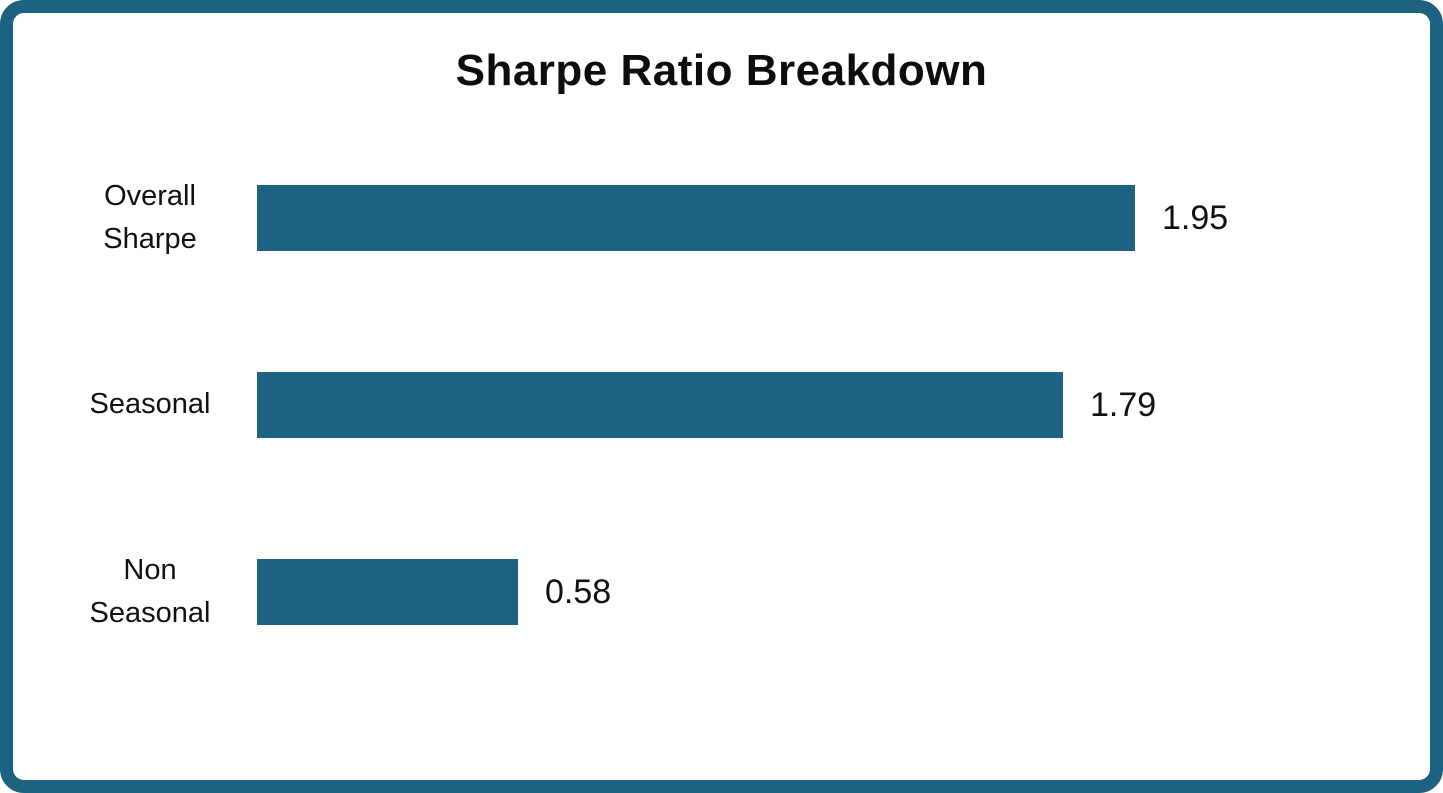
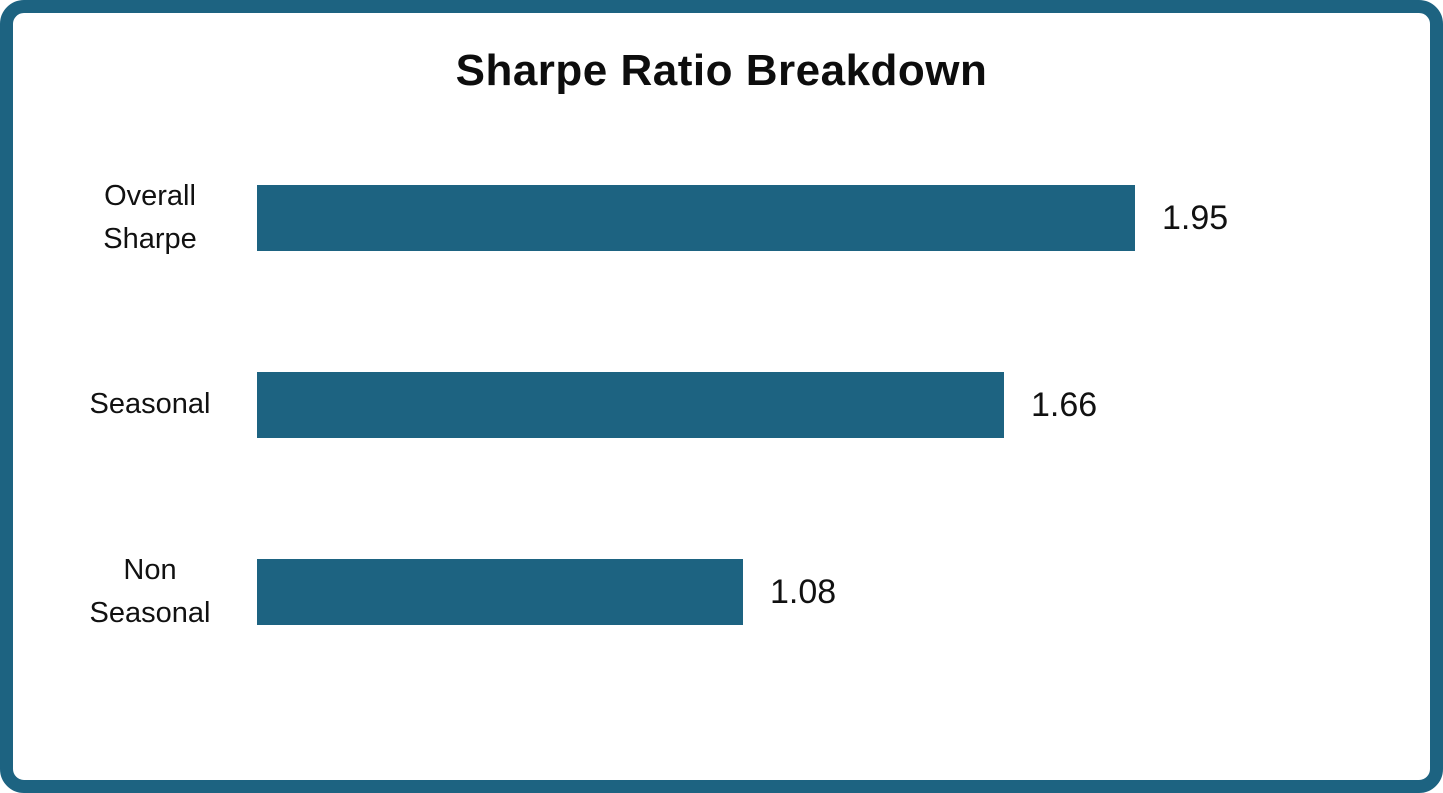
Seasonal: 1.79 -> 1.66
Non Seasonal: 0.58 -> 1.08
